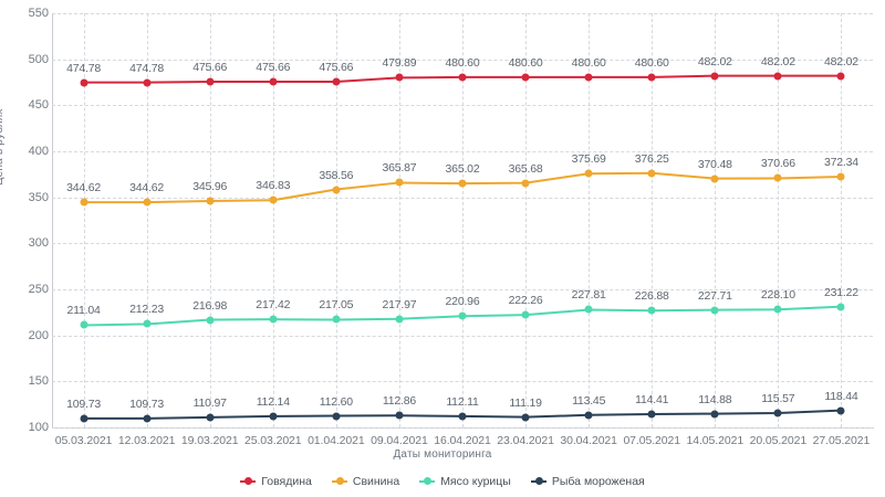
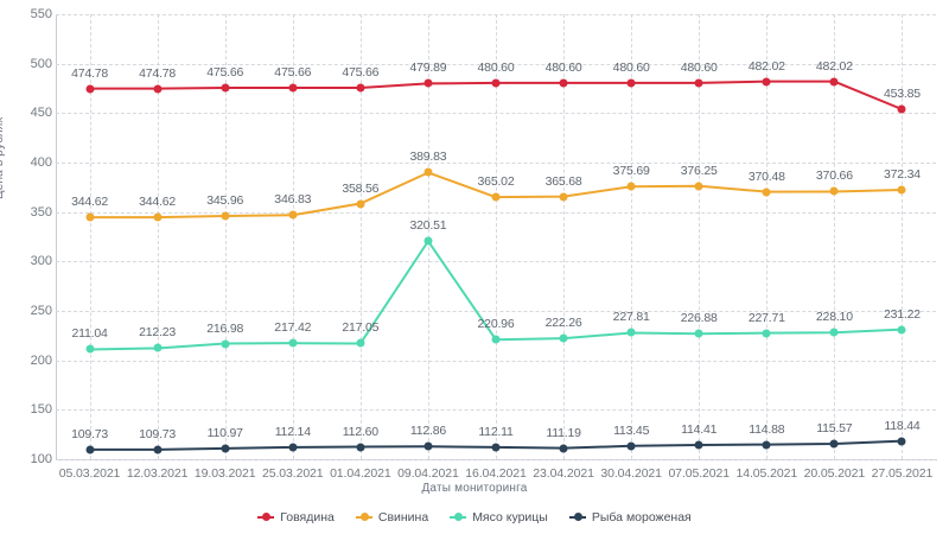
Свинина/09.04.2021: 365.87 -> 389.83
Мясо курицы/09.04.2021: 217.97 -> 320.51
Говядина/27.05.2021: 482.02 -> 453.85
